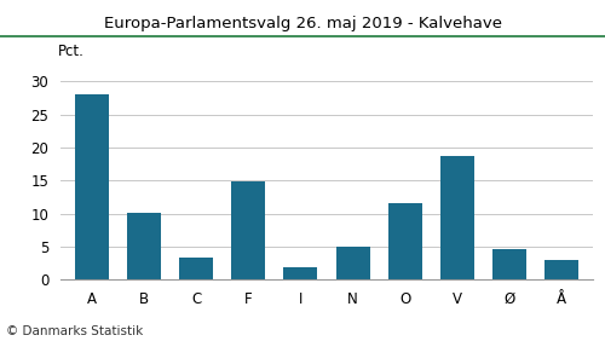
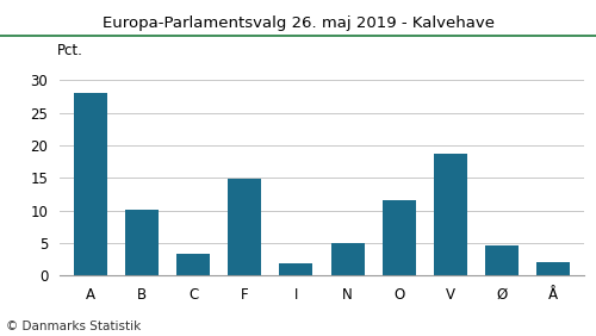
Å: 3.0 -> 2.0
